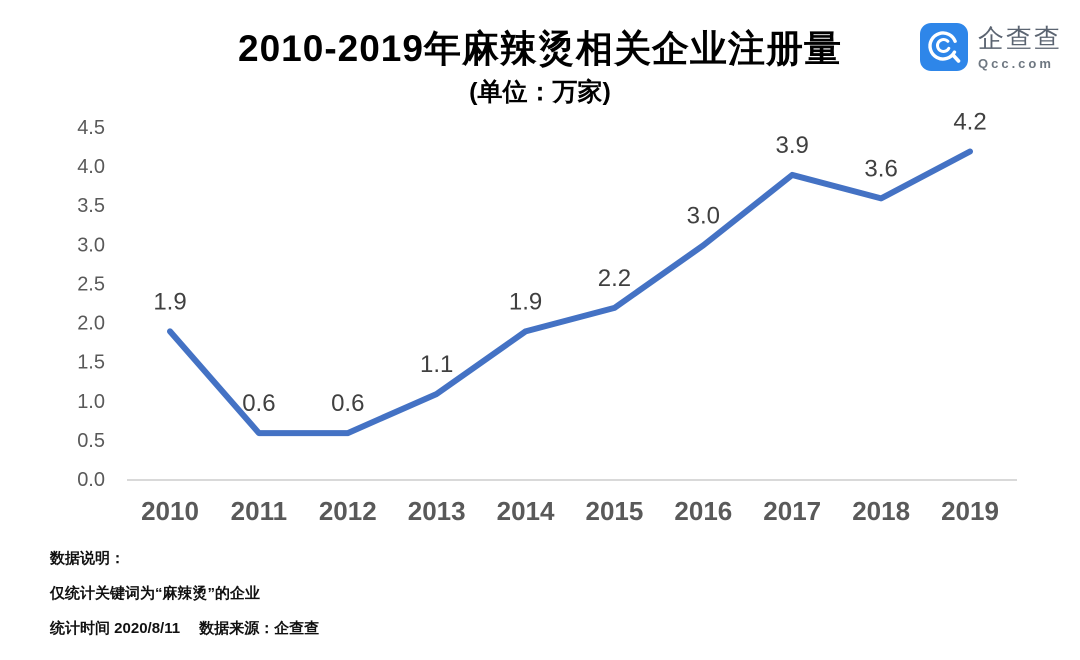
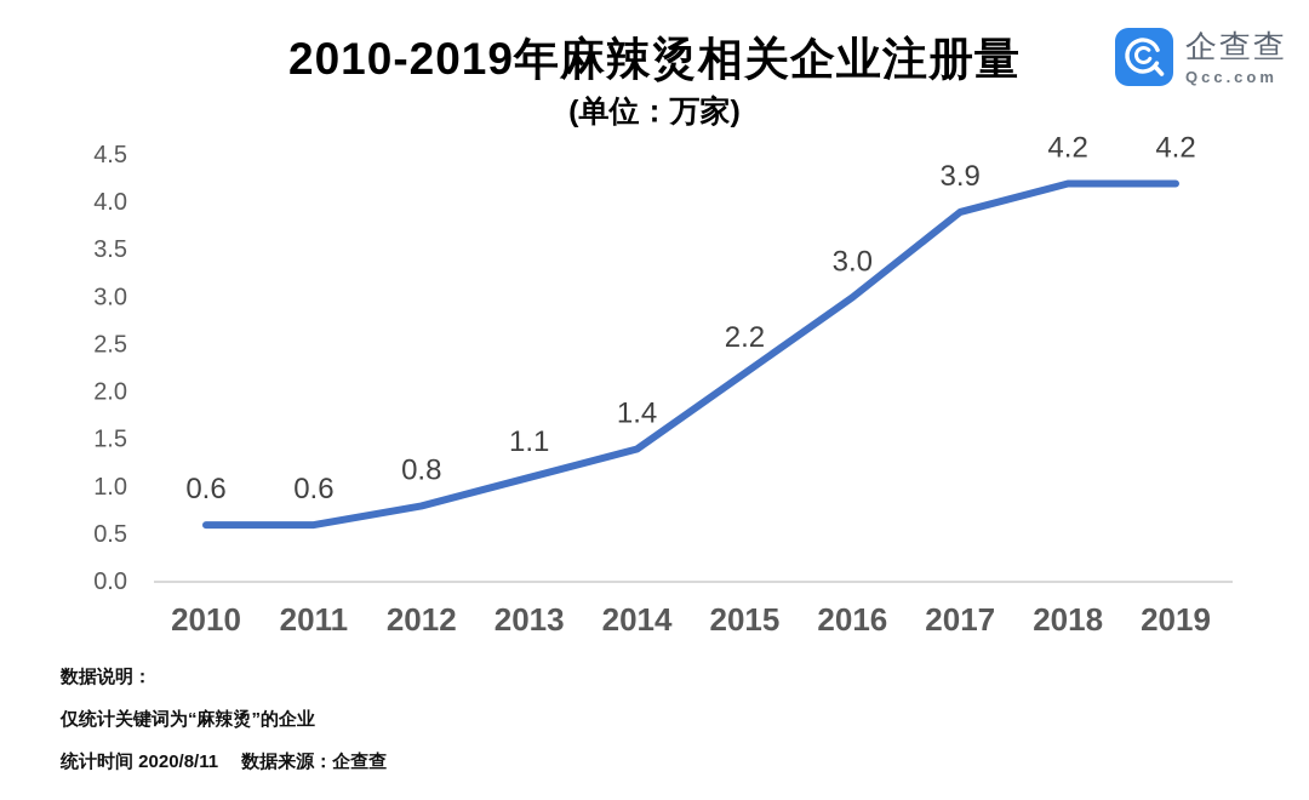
2010: 1.9 -> 0.6
2012: 0.6 -> 0.8
2014: 1.9 -> 1.4
2018: 3.6 -> 4.2
